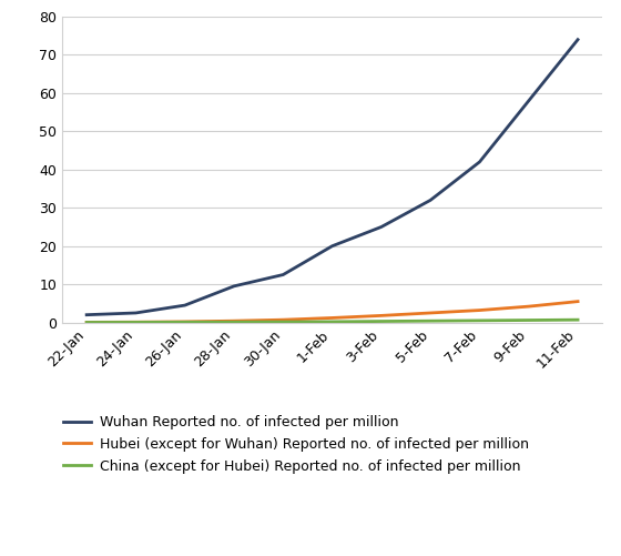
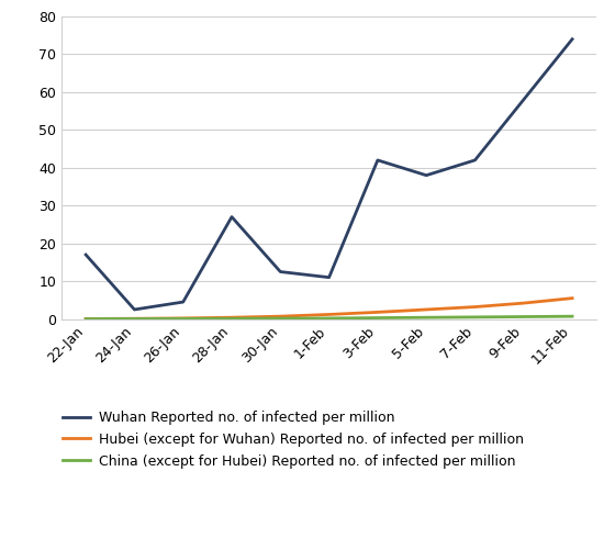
Wuhan Reported no. of infected per million/22-Jan: 2.0 -> 17.0
Wuhan Reported no. of infected per million/28-Jan: 9.5 -> 27.0
Wuhan Reported no. of infected per million/1-Feb: 20.0 -> 11.0
Wuhan Reported no. of infected per million/3-Feb: 25.0 -> 42.0
Wuhan Reported no. of infected per million/5-Feb: 32.0 -> 38.0
